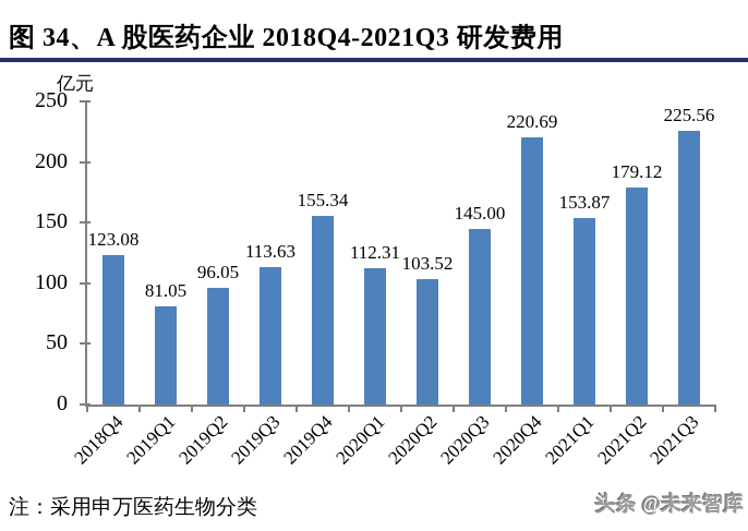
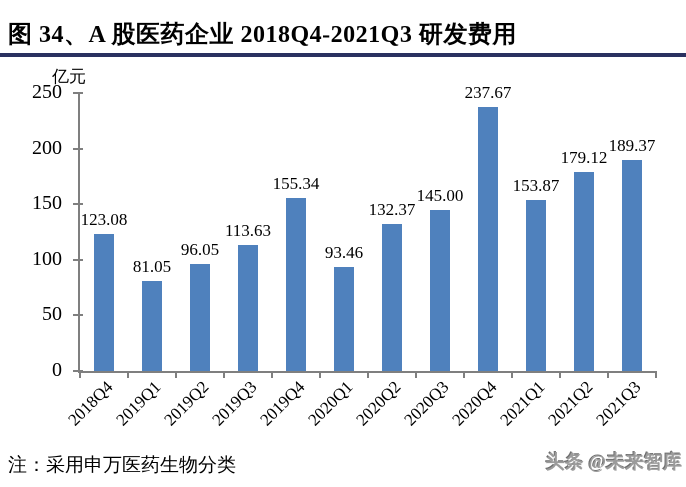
2020Q1: 112.31 -> 93.46
2020Q2: 103.52 -> 132.37
2020Q4: 220.69 -> 237.67
2021Q3: 225.56 -> 189.37
